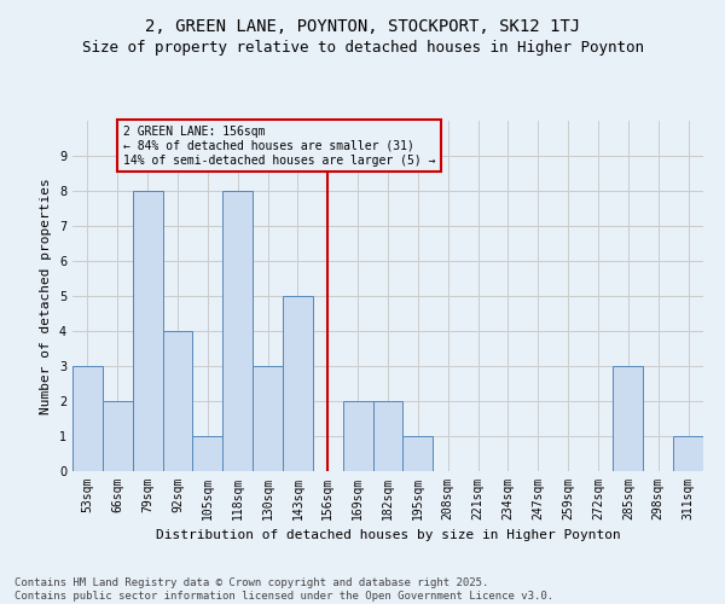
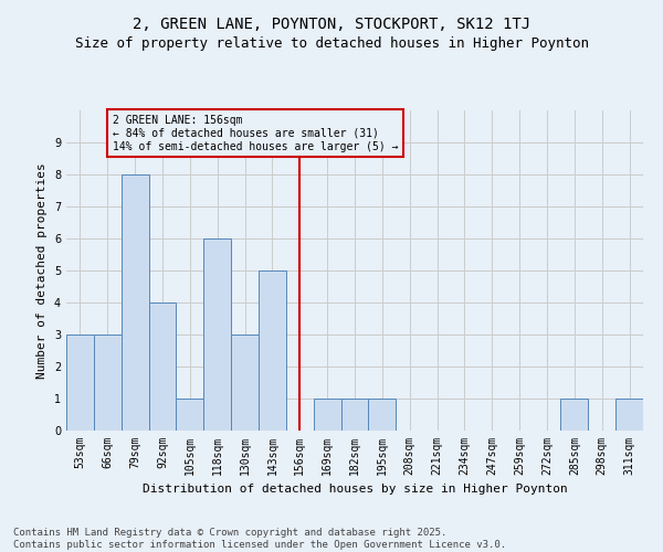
66sqm: 2 -> 3
118sqm: 8 -> 6
169sqm: 2 -> 1
182sqm: 2 -> 1
285sqm: 3 -> 1
